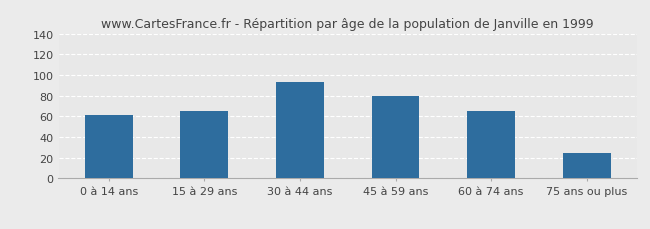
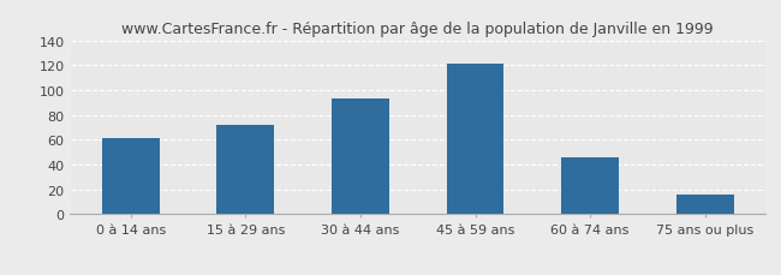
15 à 29 ans: 65 -> 72
45 à 59 ans: 80 -> 121
60 à 74 ans: 65 -> 46
75 ans ou plus: 25 -> 16
